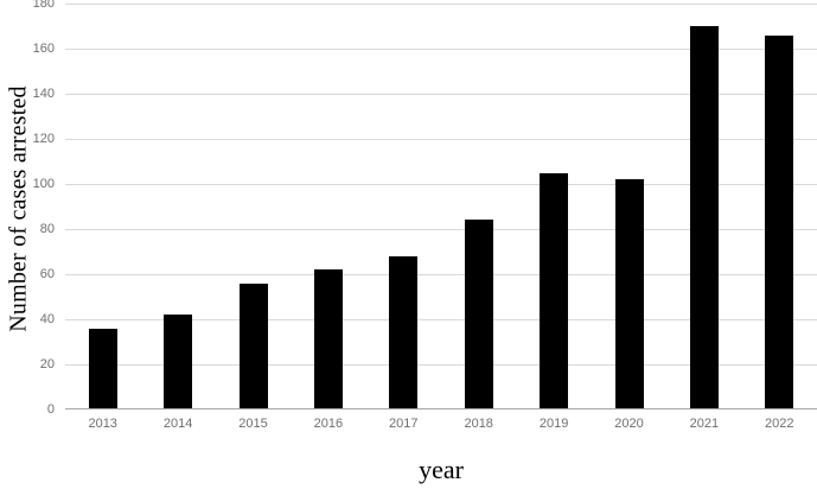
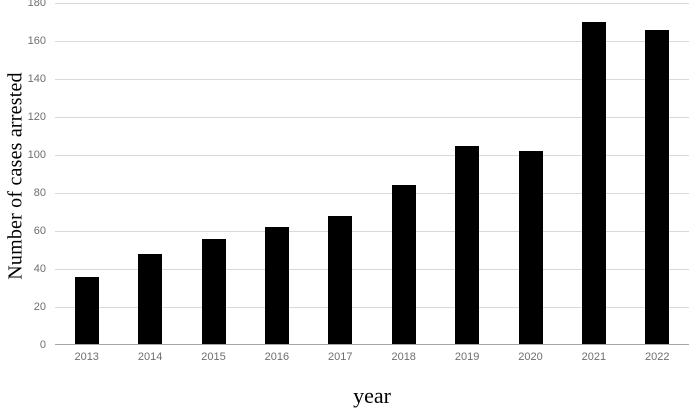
2014: 42 -> 48
